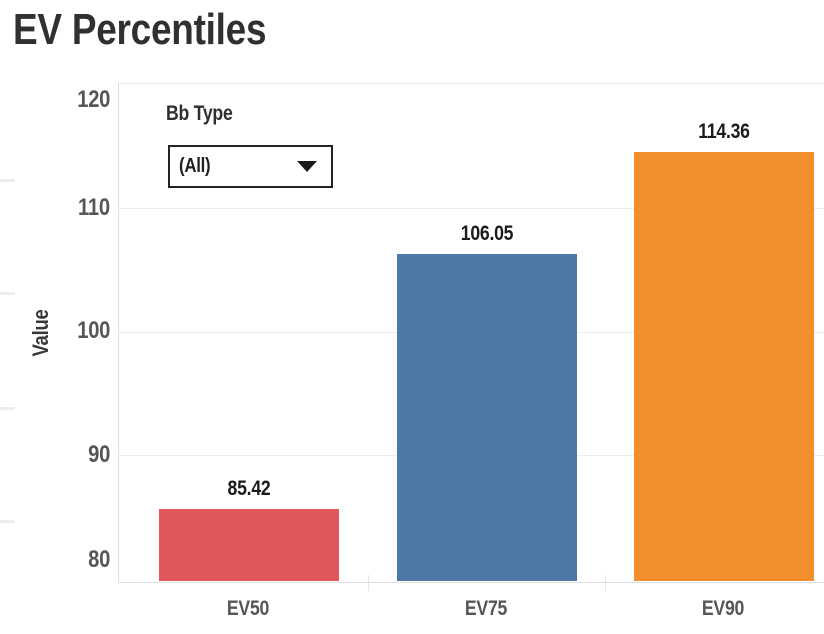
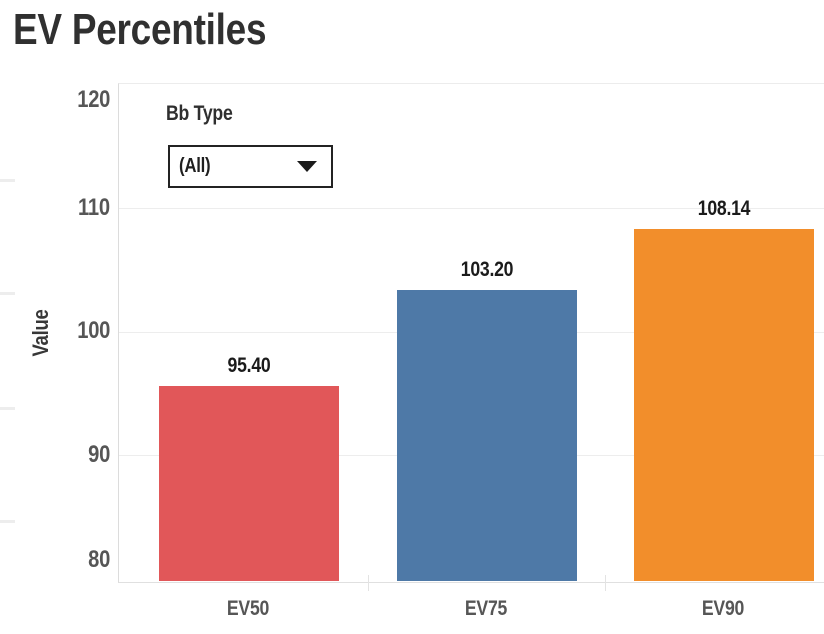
EV50: 85.42 -> 95.40
EV75: 106.05 -> 103.20
EV90: 114.36 -> 108.14
